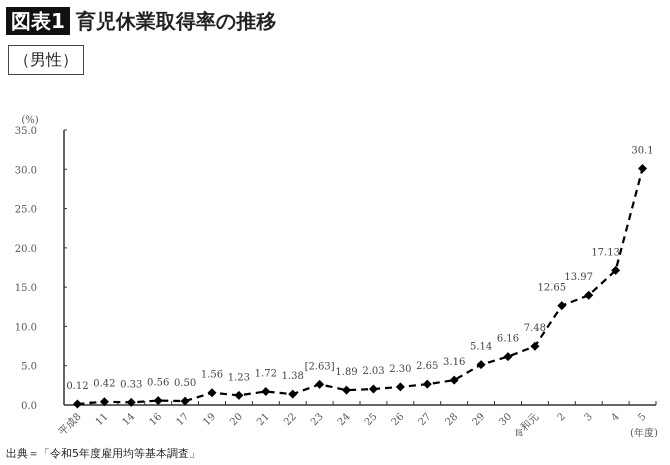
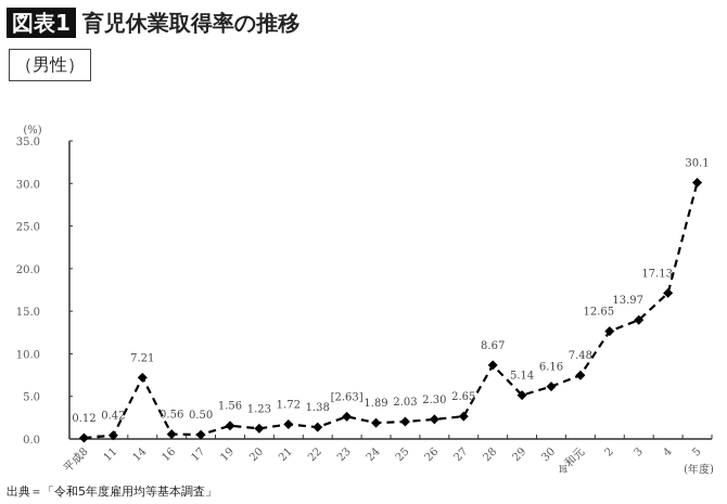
14: 0.33 -> 7.21
28: 3.16 -> 8.67
